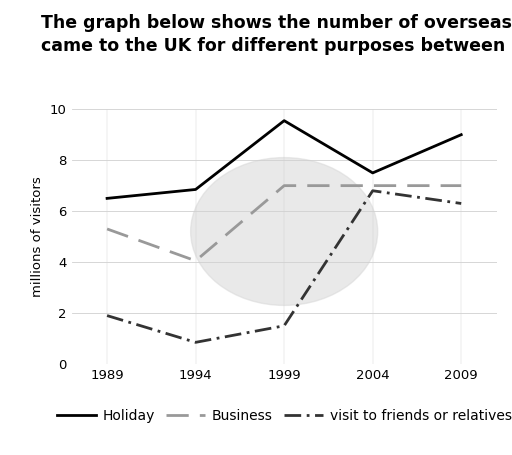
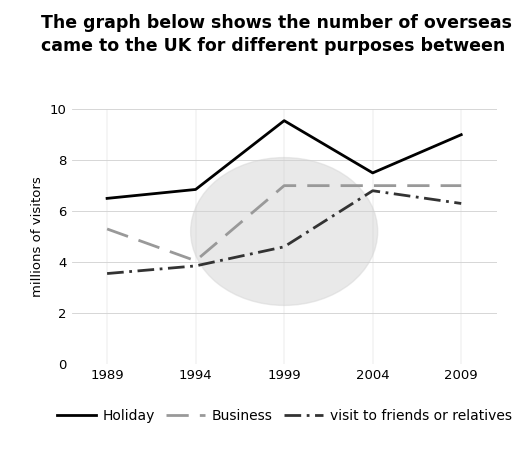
visit to friends or relatives/1989: 1.90 -> 3.55
visit to friends or relatives/1994: 0.85 -> 3.85
visit to friends or relatives/1999: 1.50 -> 4.60
